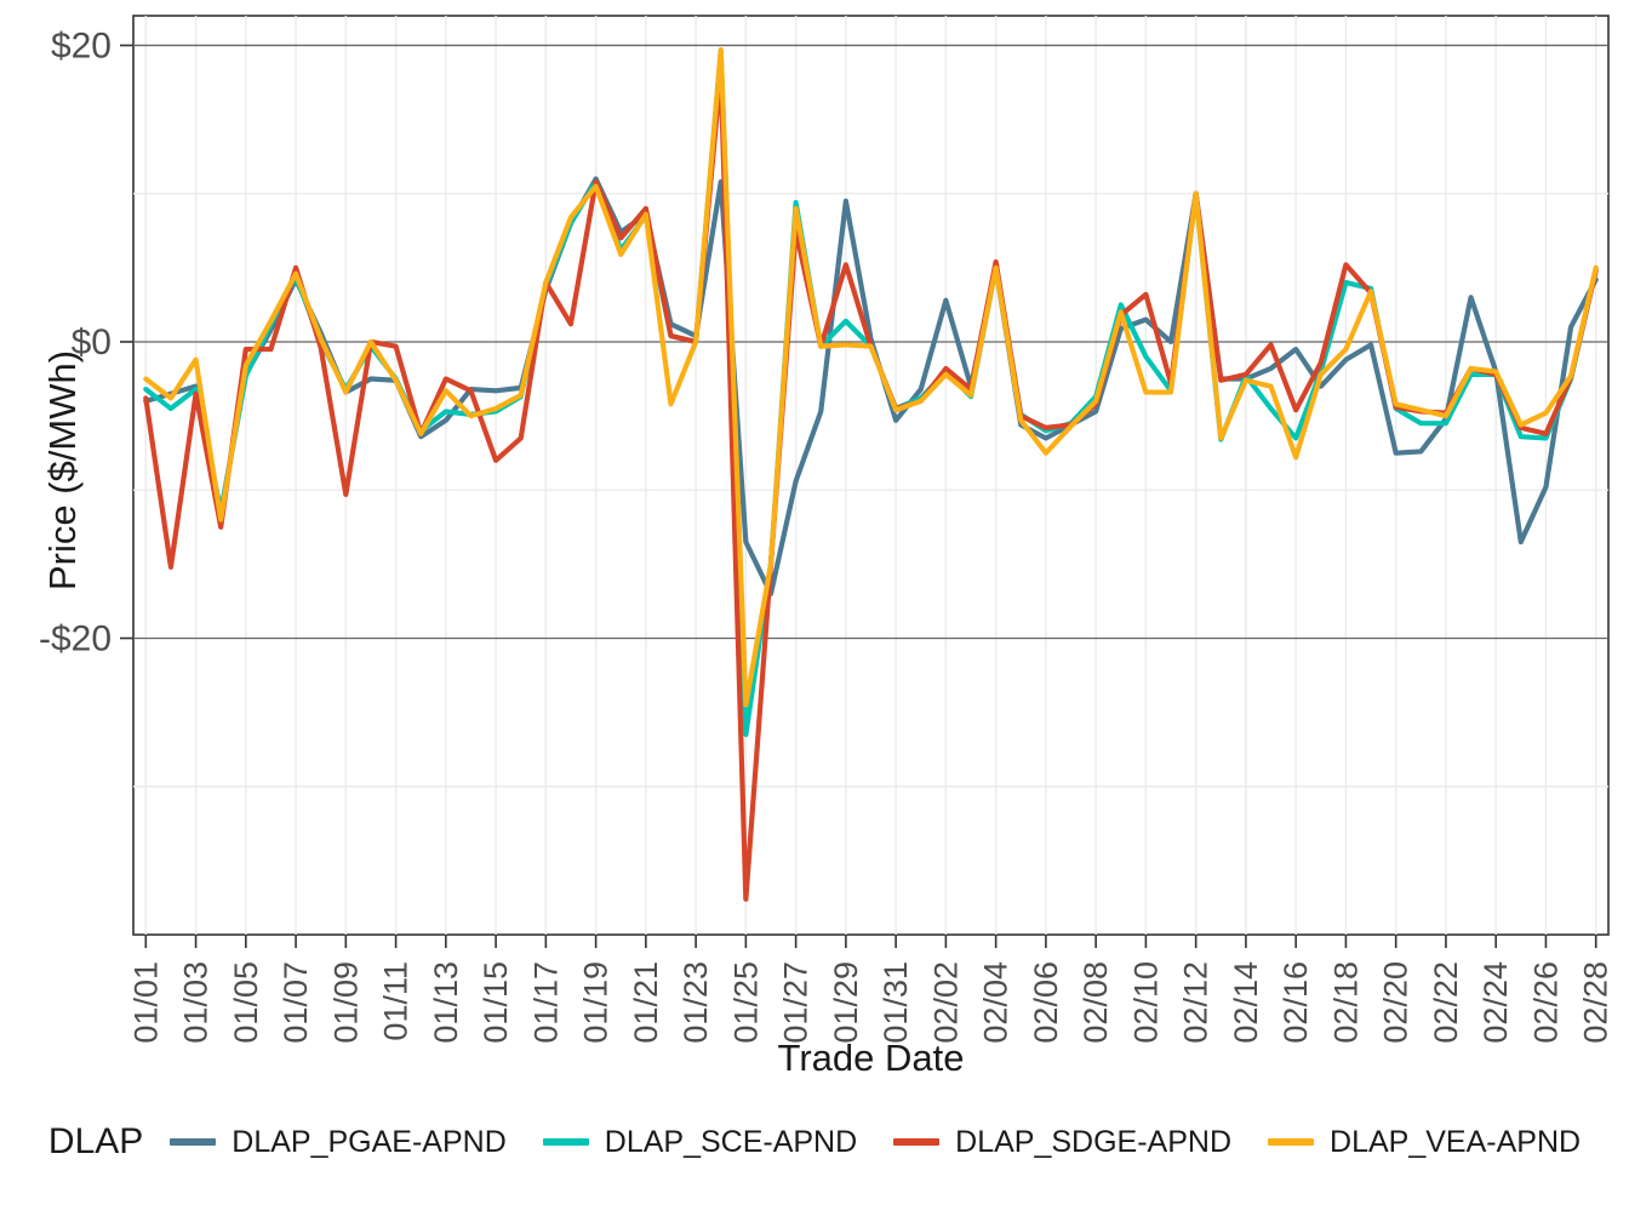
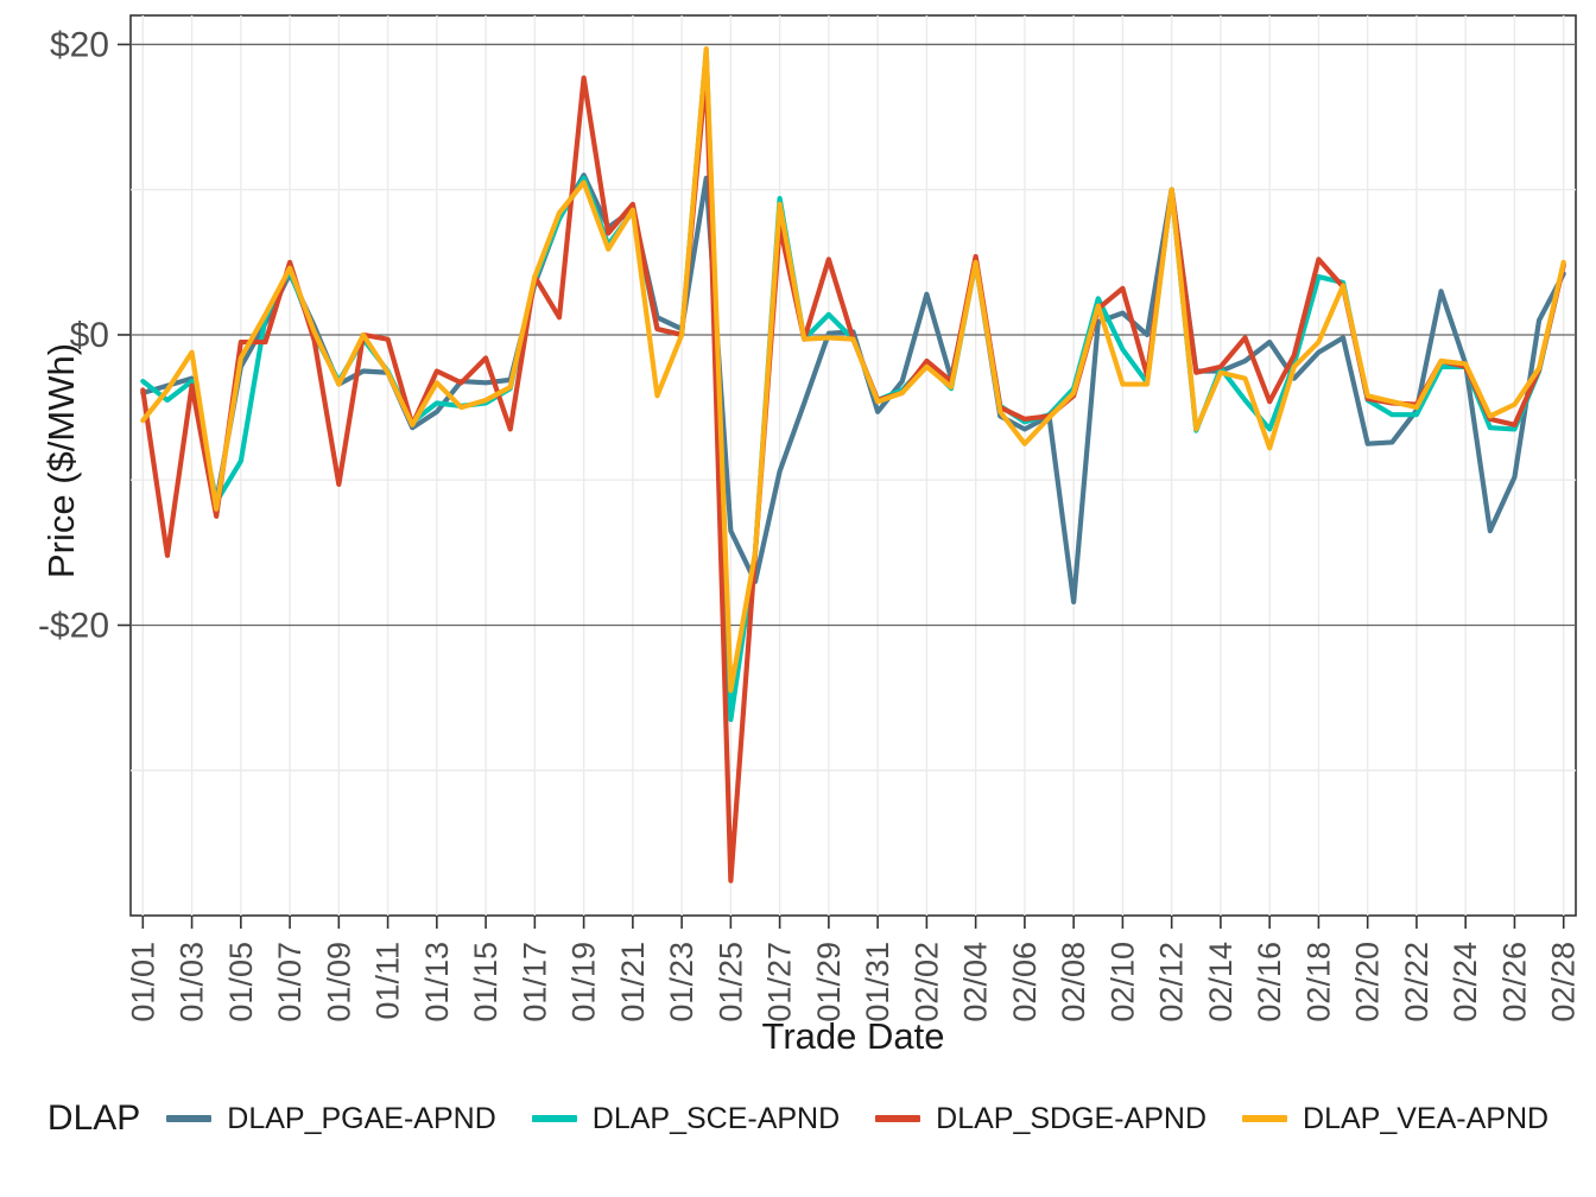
DLAP_VEA-APND/01/01: -$2.5 -> -$5.9
DLAP_SCE-APND/01/05: -$2.3 -> -$8.7
DLAP_SDGE-APND/01/15: -$8.0 -> -$1.6
DLAP_SDGE-APND/01/19: $10.8 -> $17.7
DLAP_PGAE-APND/01/29: $9.5 -> $0.1
DLAP_PGAE-APND/02/08: -$4.7 -> -$18.4
